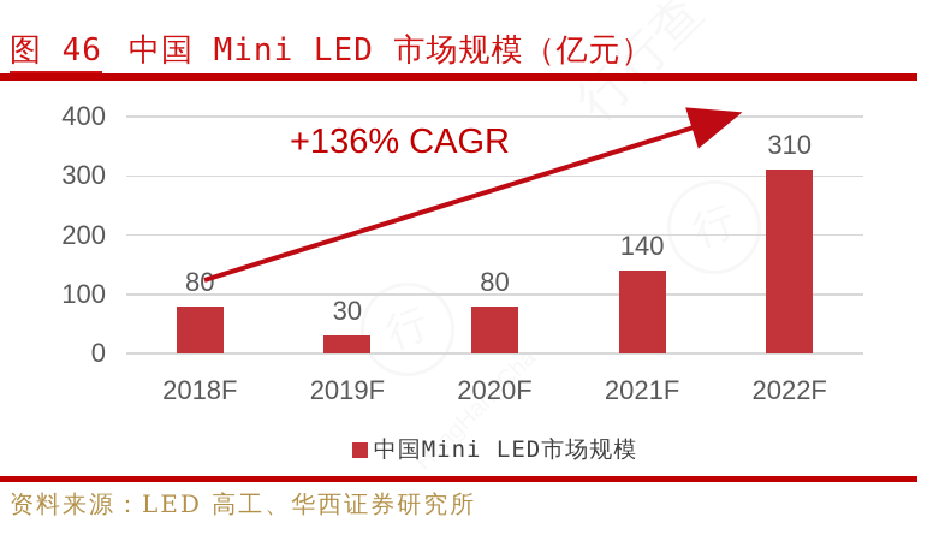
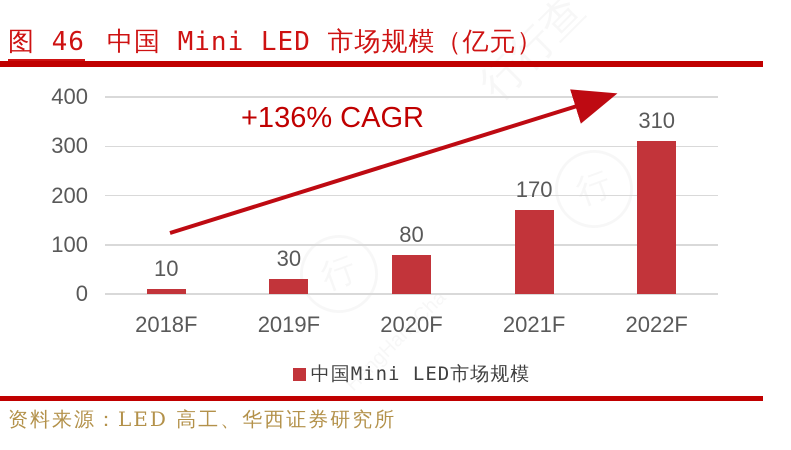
2018F: 80 -> 10
2021F: 140 -> 170
